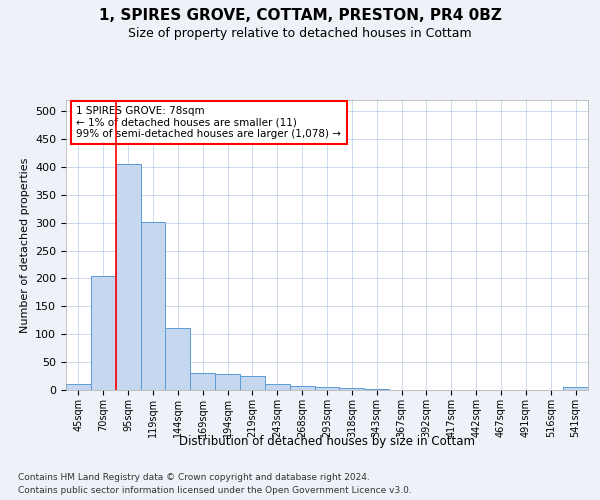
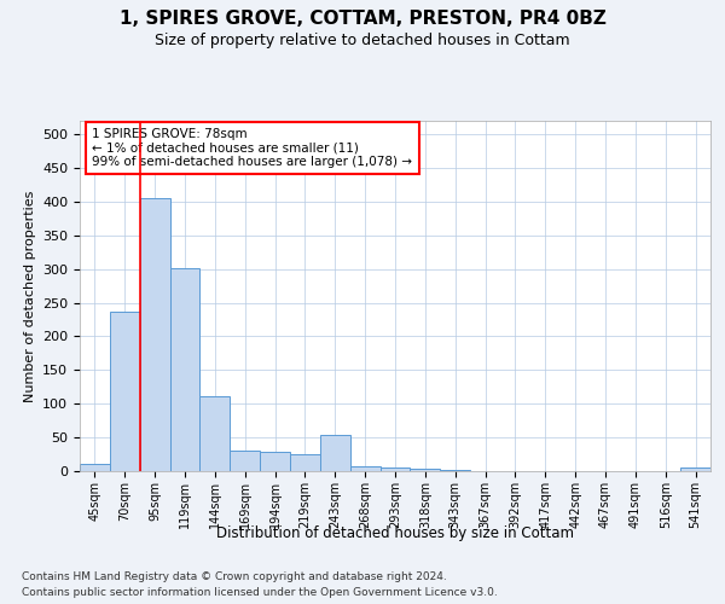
70sqm: 205 -> 236
243sqm: 10 -> 54
